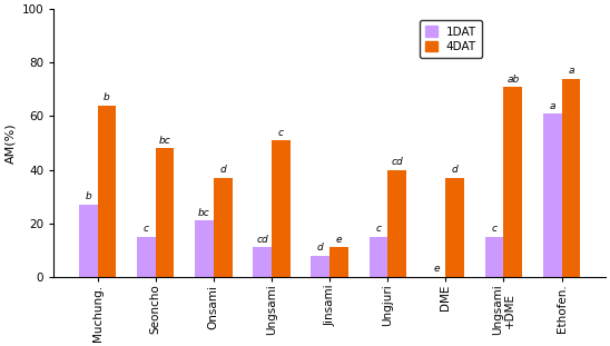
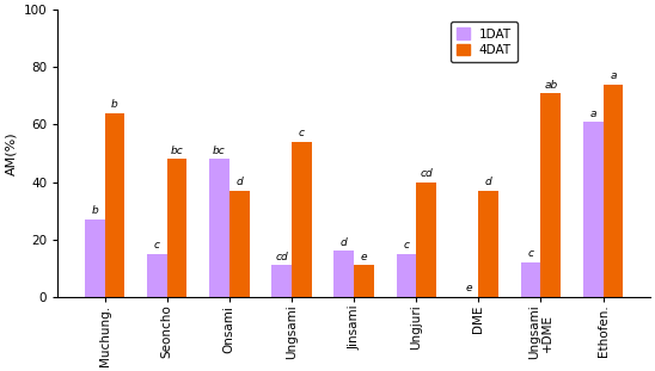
1DAT/Onsami: 21 -> 48
4DAT/Ungsami: 51 -> 54
1DAT/Jinsami: 8 -> 16
1DAT/Ungsami +DME: 15 -> 12
